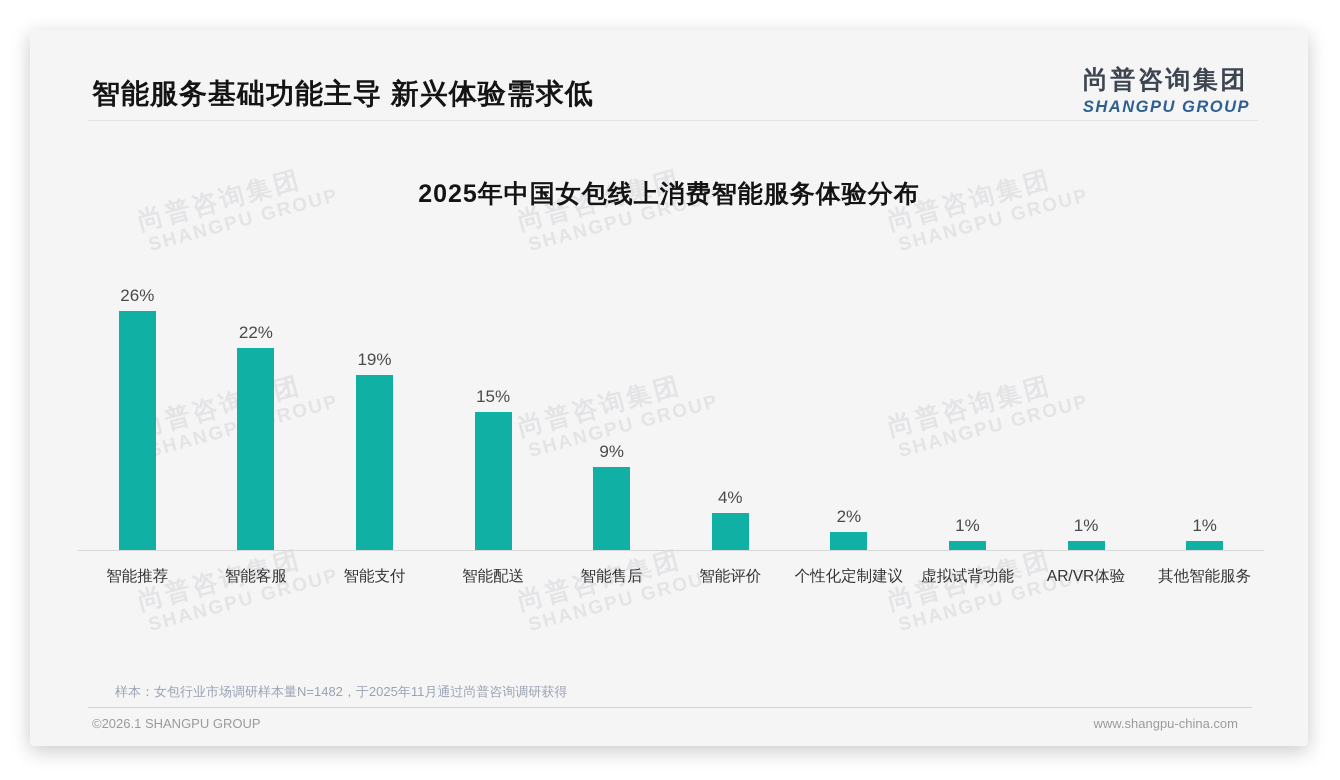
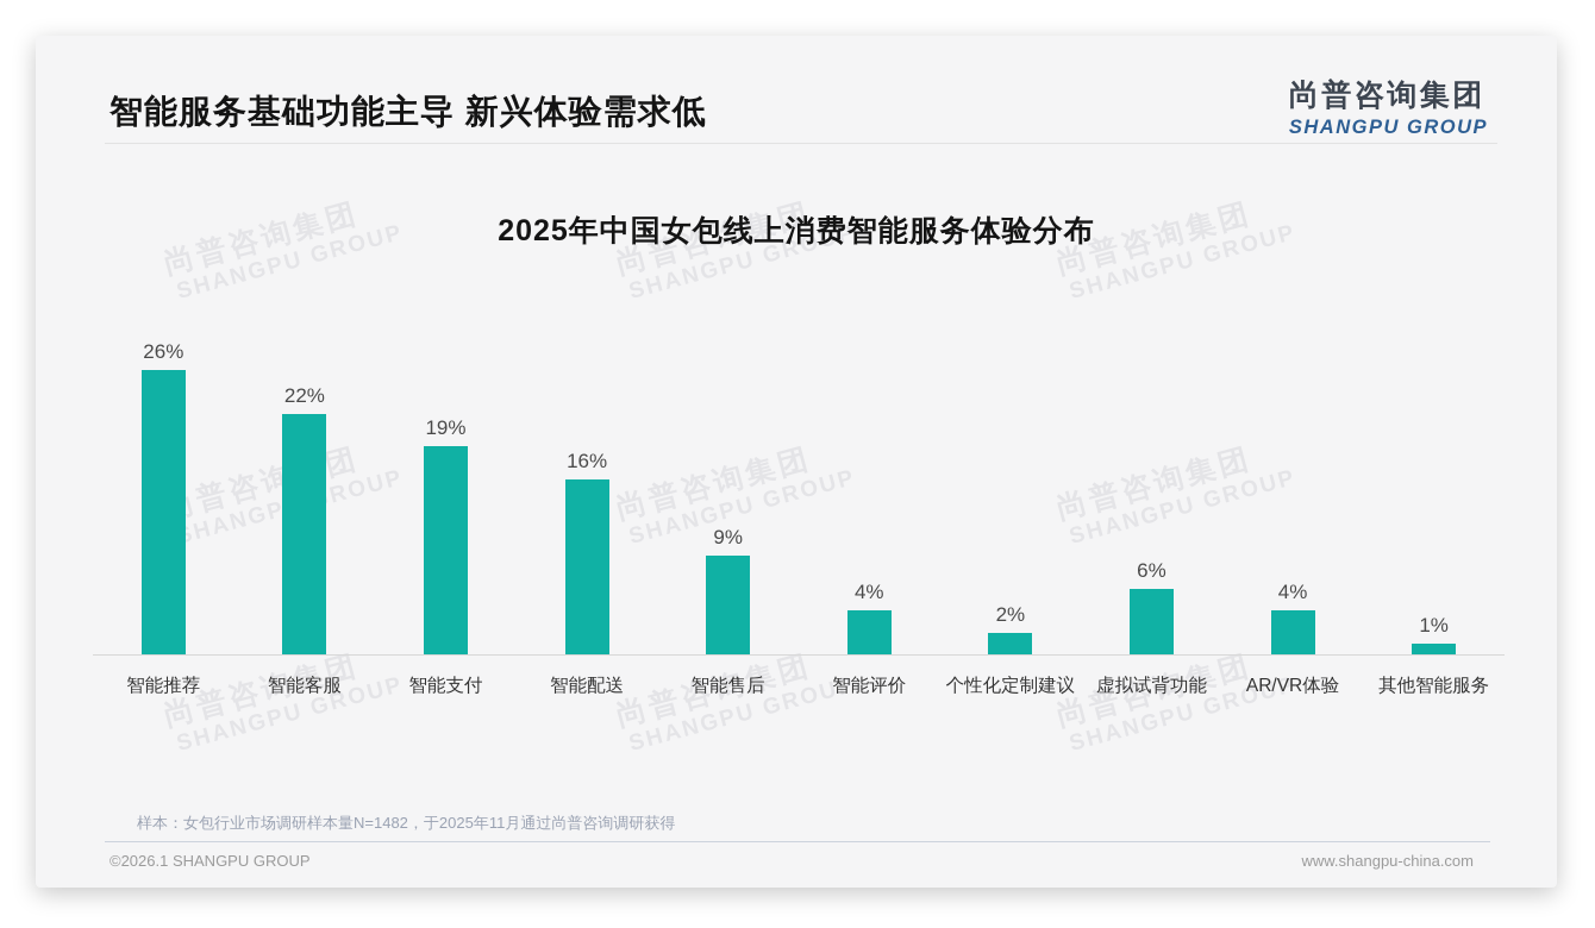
智能配送: 15% -> 16%
虚拟试背功能: 1% -> 6%
AR/VR体验: 1% -> 4%
